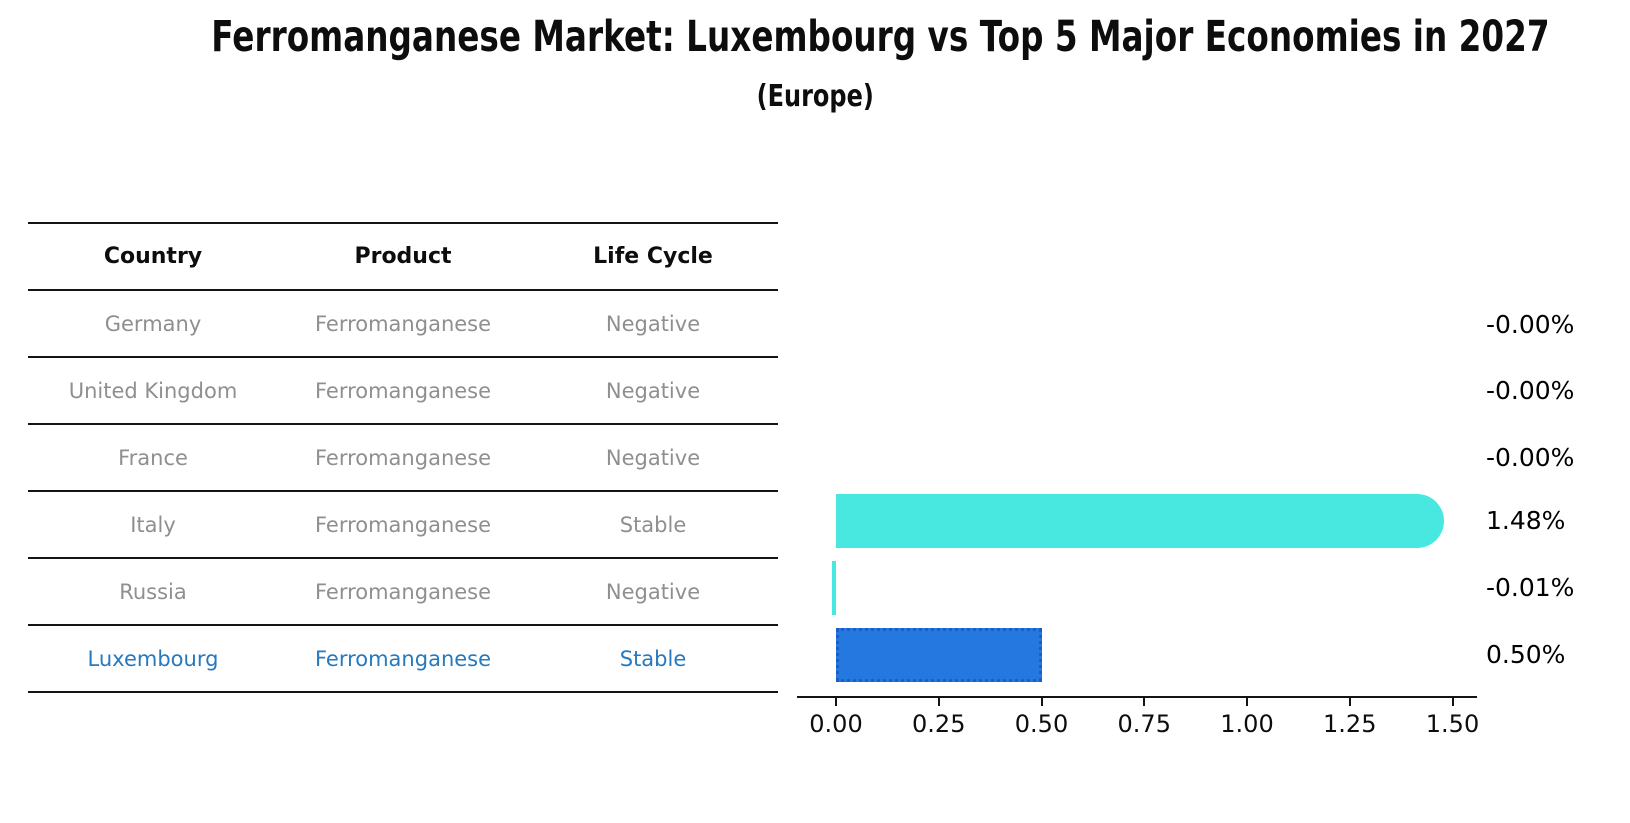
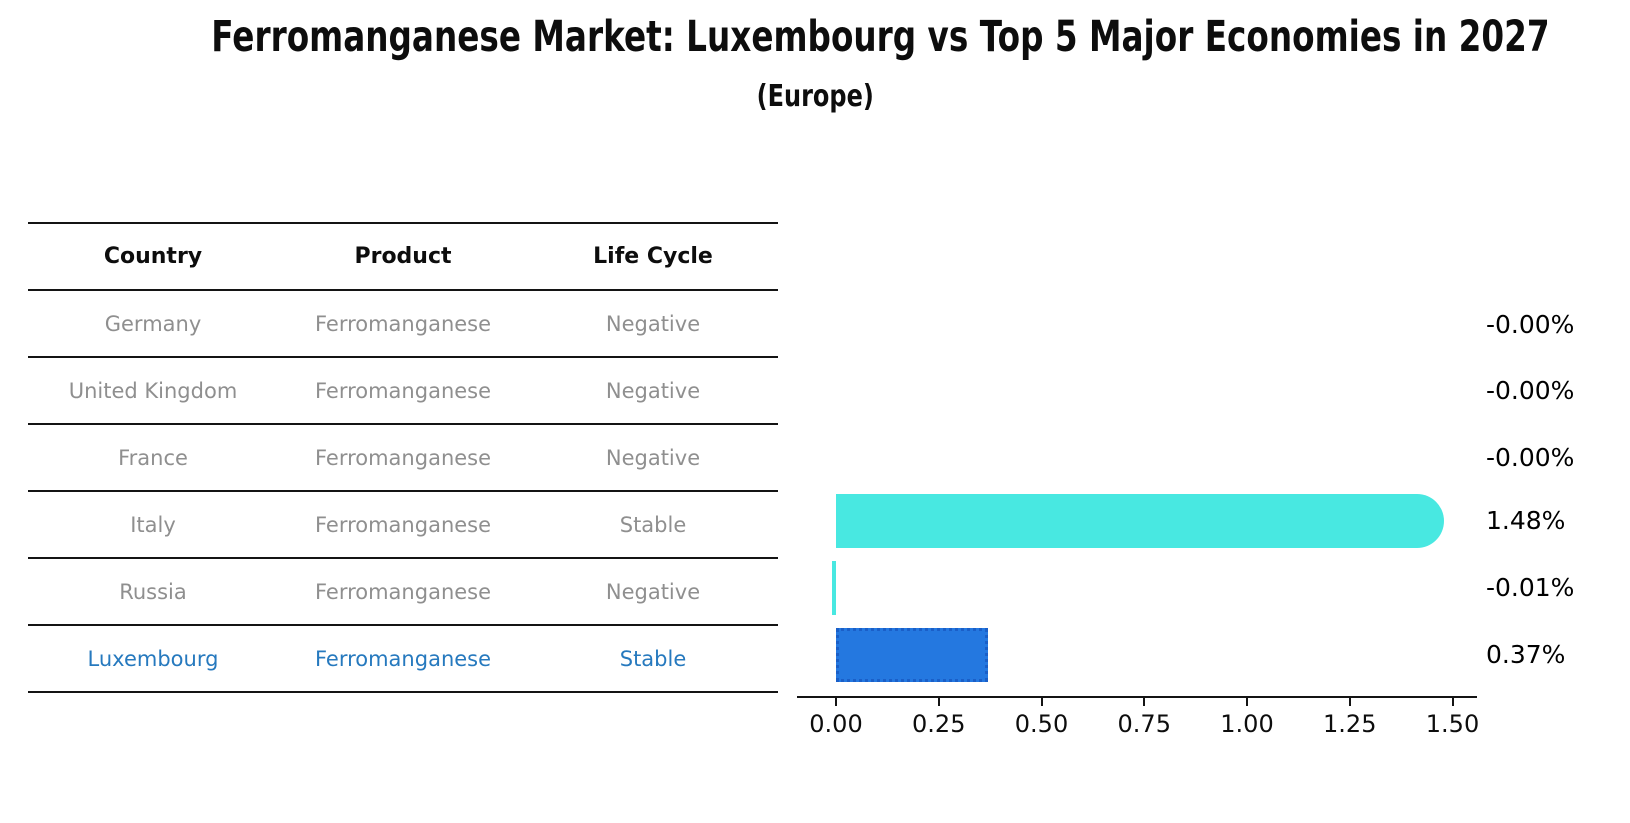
Luxembourg: 0.50% -> 0.37%
